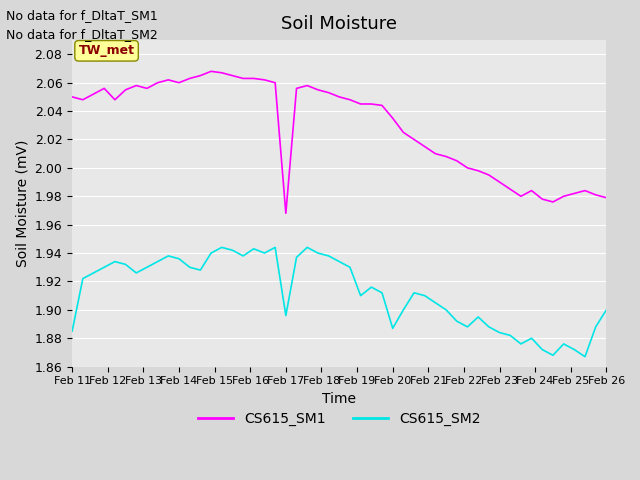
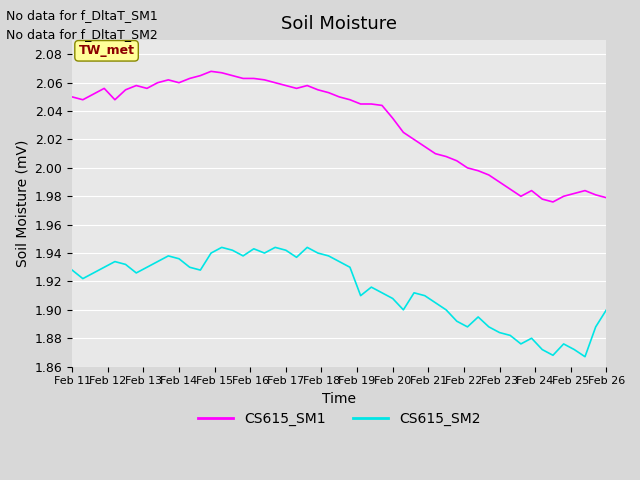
CS615_SM2/Feb 11: 1.885 -> 1.928
CS615_SM1/Feb 17: 1.968 -> 2.058
CS615_SM2/Feb 17: 1.896 -> 1.942
CS615_SM2/Feb 20: 1.887 -> 1.908
